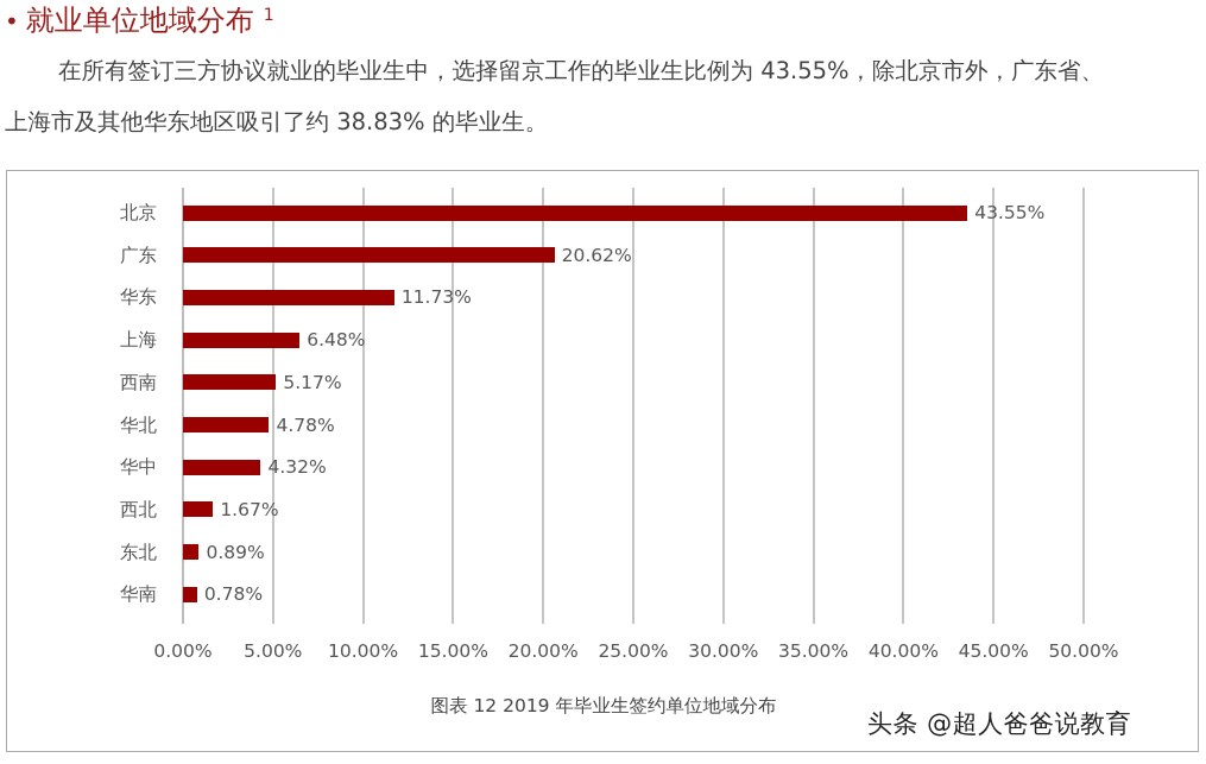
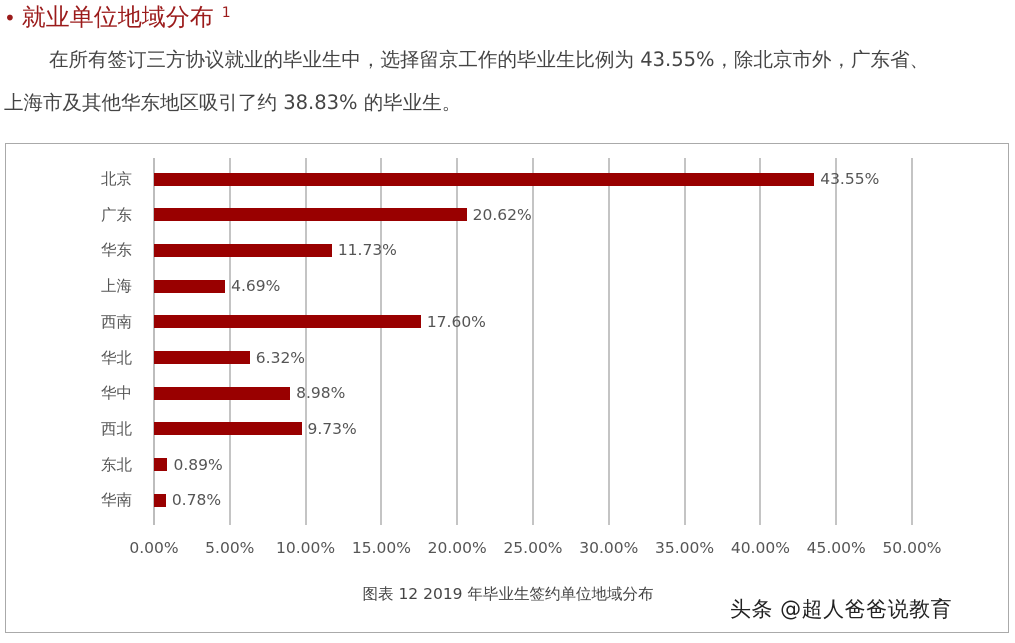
上海: 6.48% -> 4.69%
西南: 5.17% -> 17.60%
华北: 4.78% -> 6.32%
华中: 4.32% -> 8.98%
西北: 1.67% -> 9.73%
